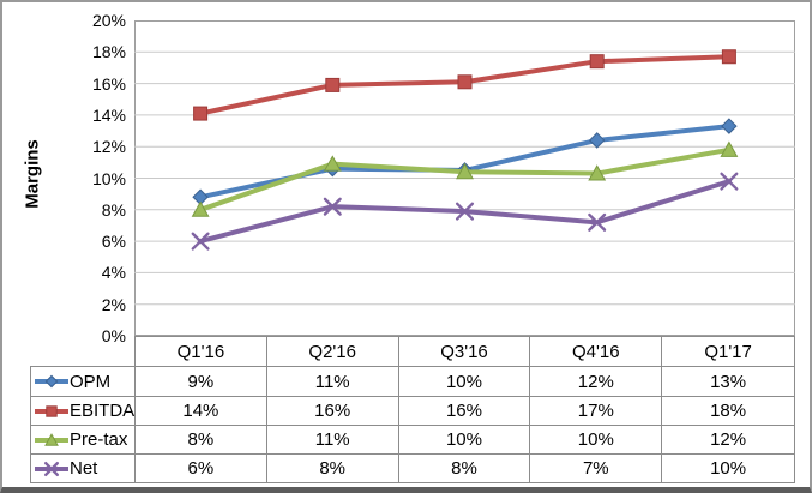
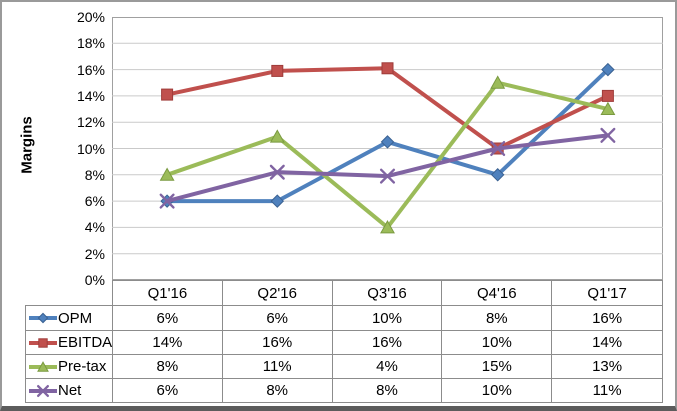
OPM/Q1'16: 9% -> 6%
OPM/Q2'16: 11% -> 6%
Pre-tax/Q3'16: 10% -> 4%
OPM/Q4'16: 12% -> 8%
EBITDA/Q4'16: 17% -> 10%
Pre-tax/Q4'16: 10% -> 15%
Net/Q4'16: 7% -> 10%
OPM/Q1'17: 13% -> 16%
EBITDA/Q1'17: 18% -> 14%
Pre-tax/Q1'17: 12% -> 13%
Net/Q1'17: 10% -> 11%
